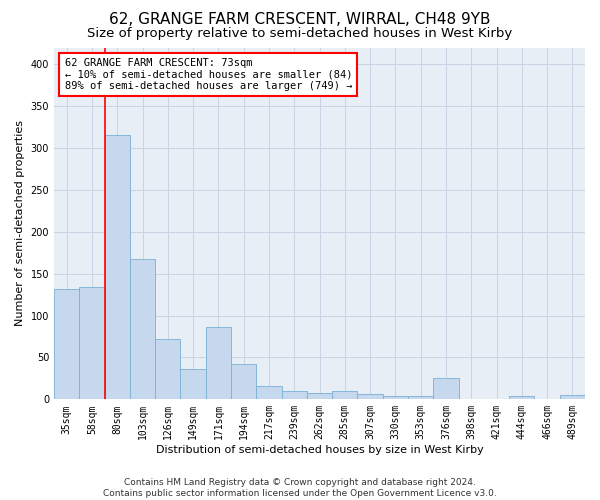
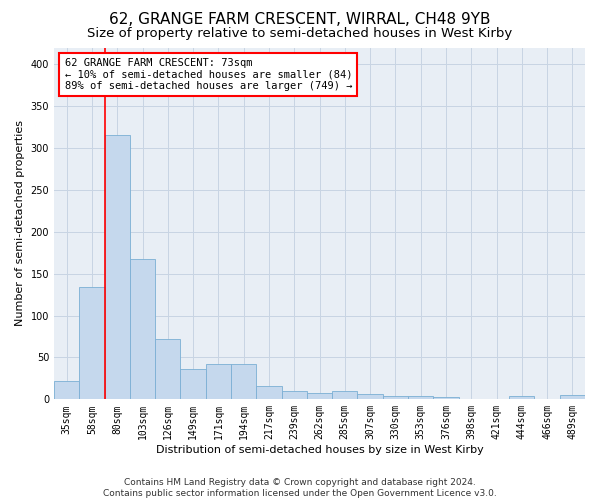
35sqm: 132 -> 22
171sqm: 86 -> 42
376sqm: 26 -> 3
